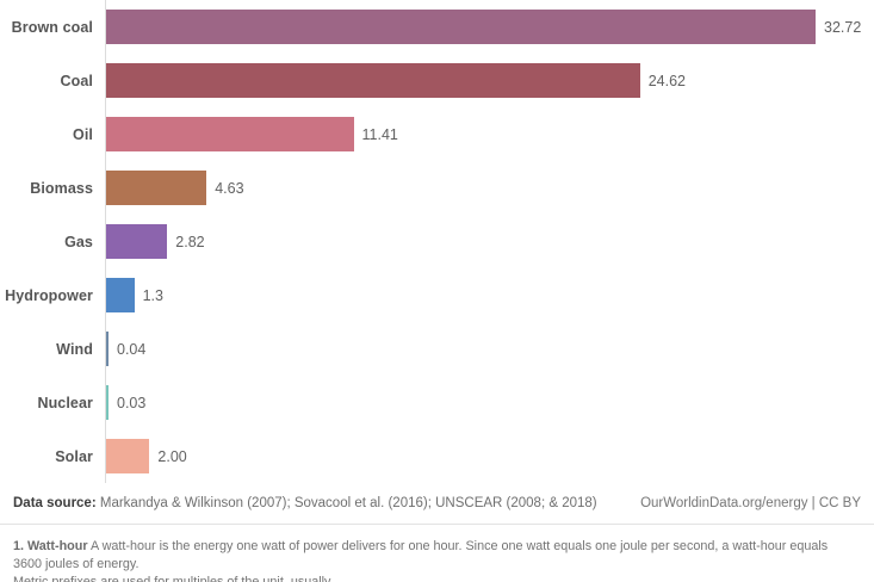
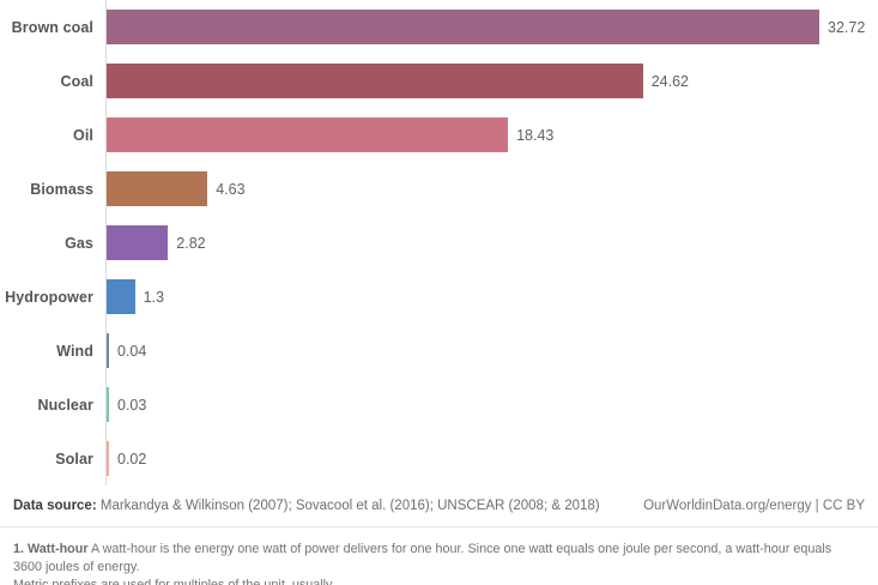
Oil: 11.41 -> 18.43
Solar: 2.00 -> 0.02
